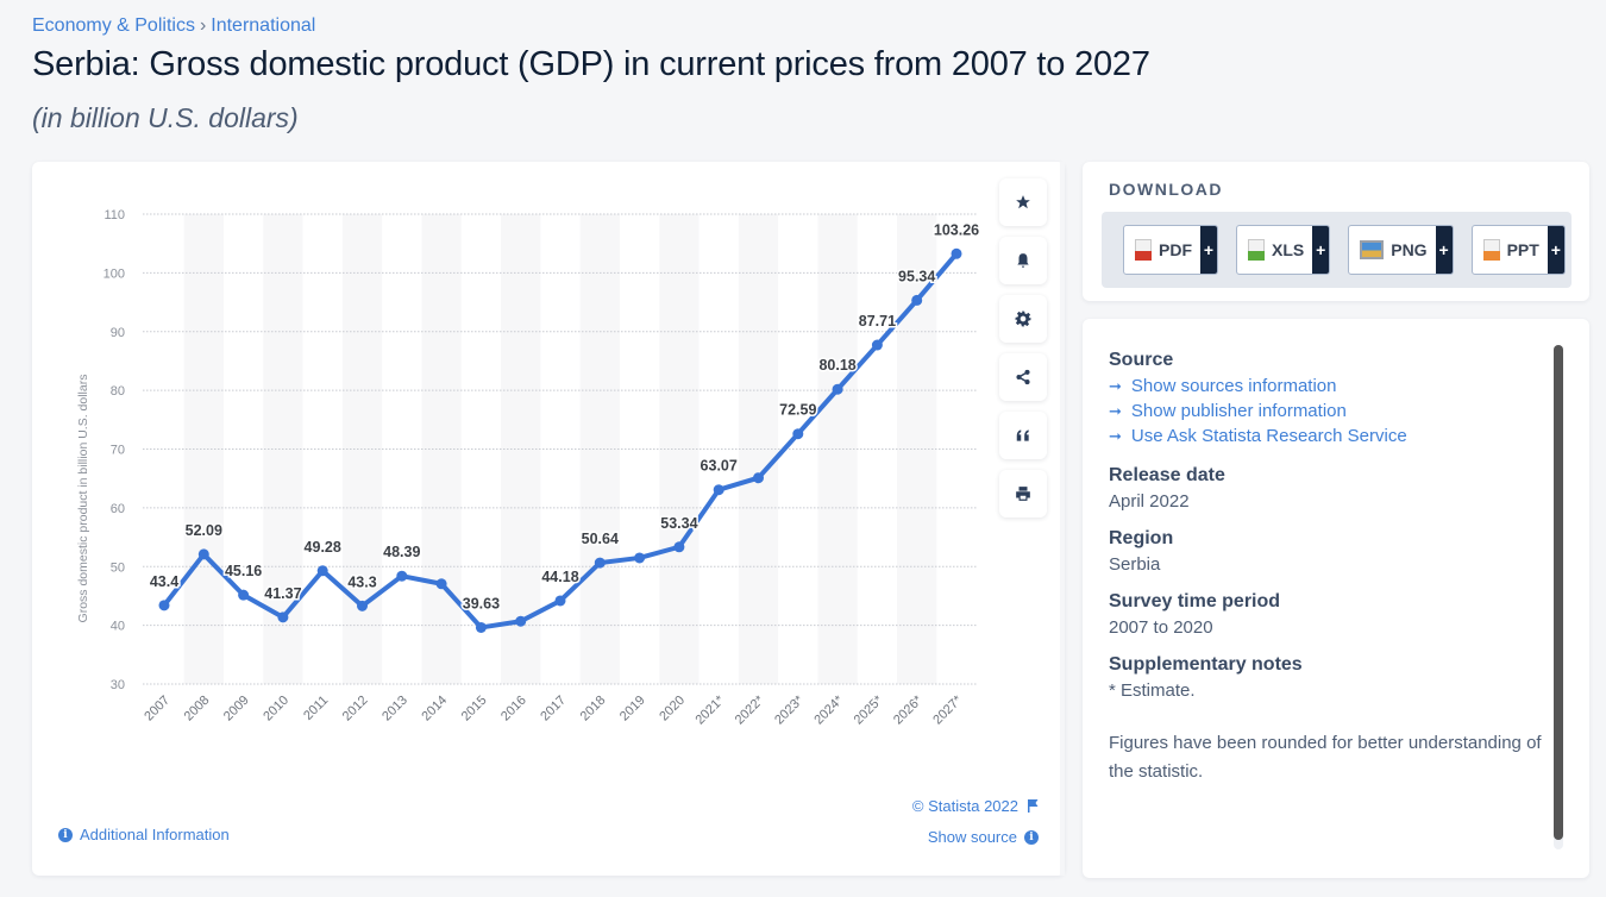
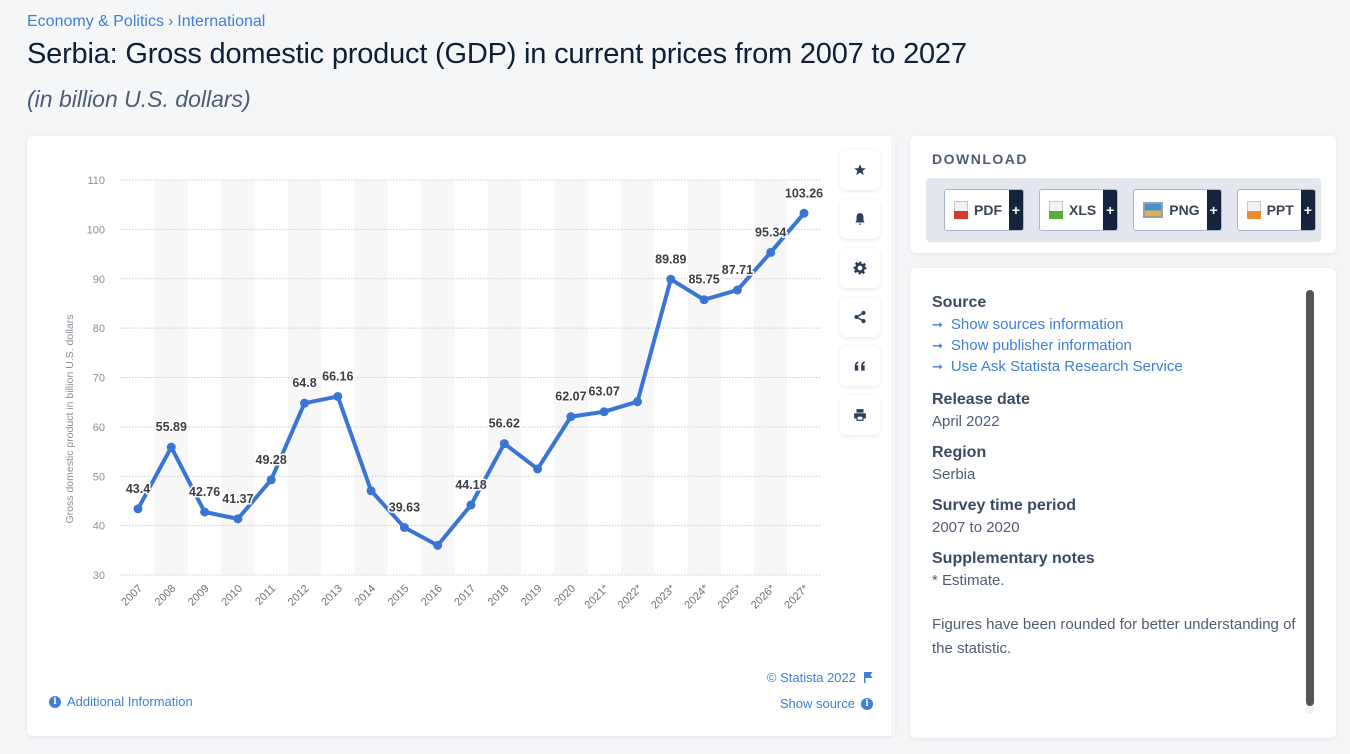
2008: 52.09 -> 55.89
2009: 45.16 -> 42.76
2012: 43.3 -> 64.8
2013: 48.39 -> 66.16
2016: 41 -> 36
2018: 50.64 -> 56.62
2020: 53.34 -> 62.07
2023*: 72.59 -> 89.89
2024*: 80.18 -> 85.75
